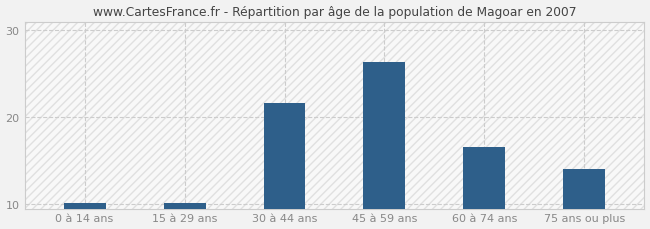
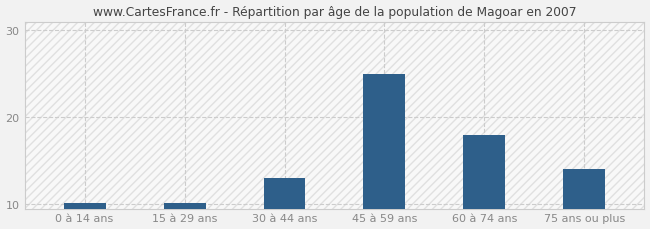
30 à 44 ans: 21.6 -> 13.0
45 à 59 ans: 26.4 -> 25.0
60 à 74 ans: 16.6 -> 18.0
